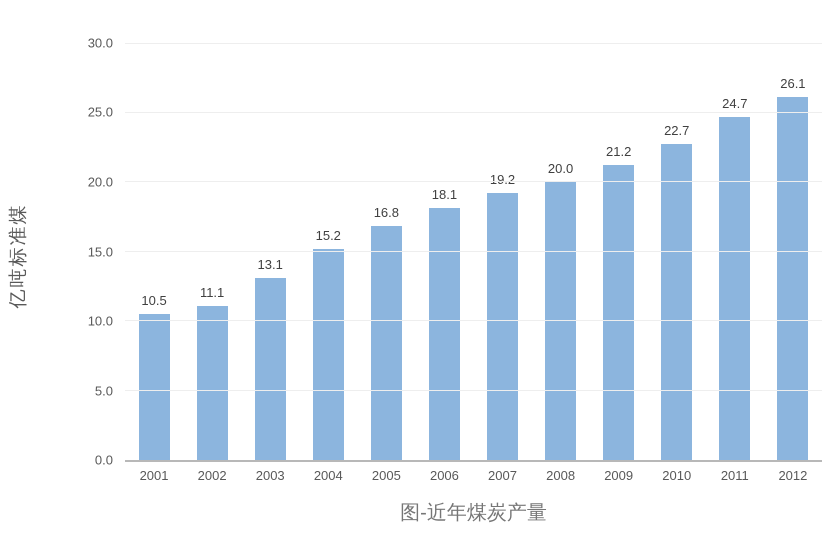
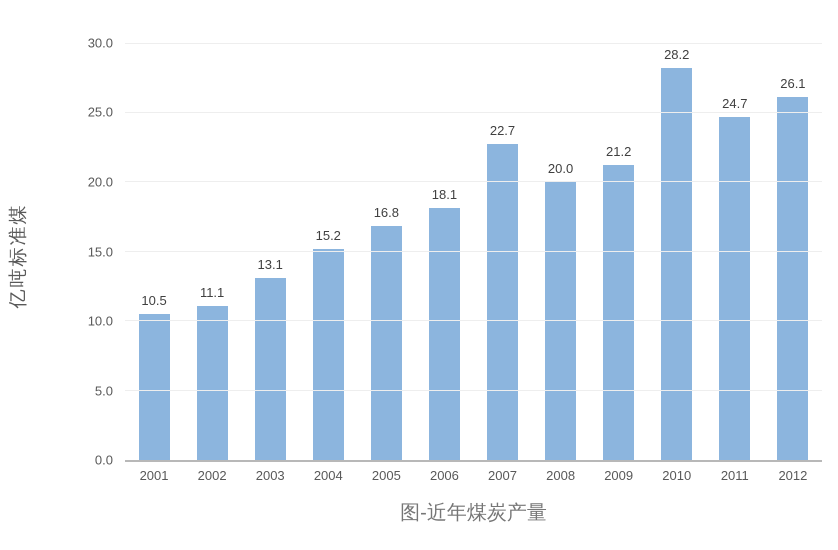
2007: 19.2 -> 22.7
2010: 22.7 -> 28.2
